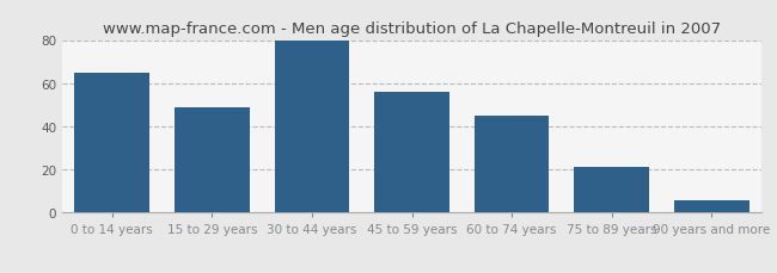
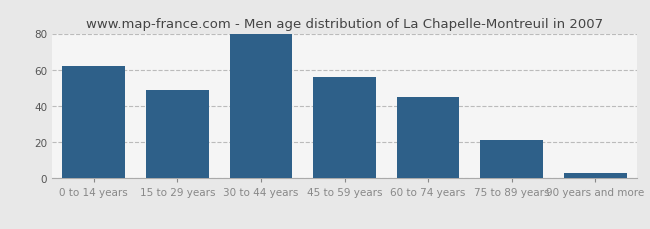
0 to 14 years: 65 -> 62
90 years and more: 6 -> 3
